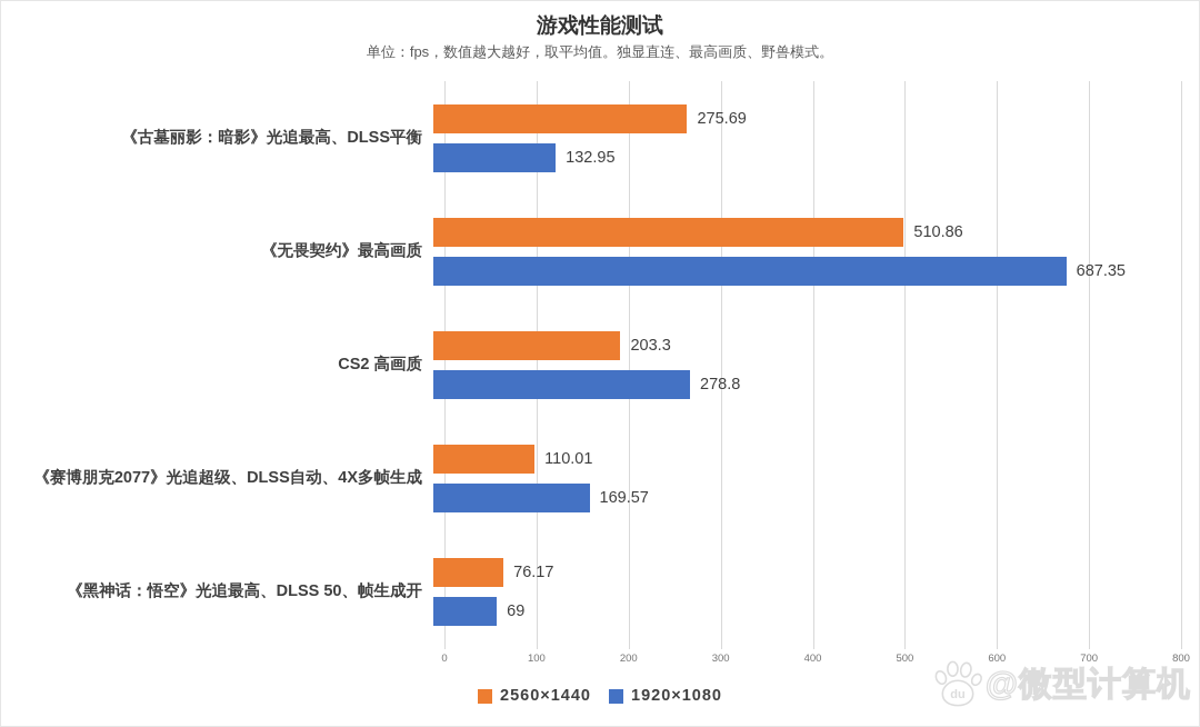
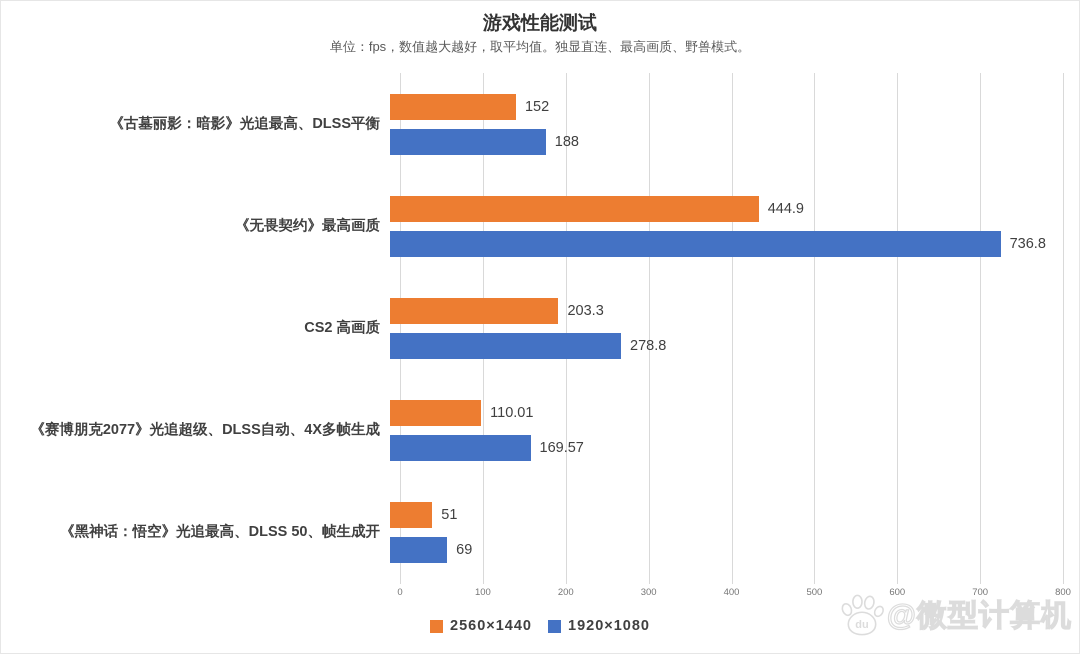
2560×1440/《古墓丽影：暗影》光追最高、DLSS平衡: 275.69 -> 152
1920×1080/《古墓丽影：暗影》光追最高、DLSS平衡: 132.95 -> 188
2560×1440/《无畏契约》最高画质: 510.86 -> 444.9
1920×1080/《无畏契约》最高画质: 687.35 -> 736.8
2560×1440/《黑神话：悟空》光追最高、DLSS 50、帧生成开: 76.17 -> 51
